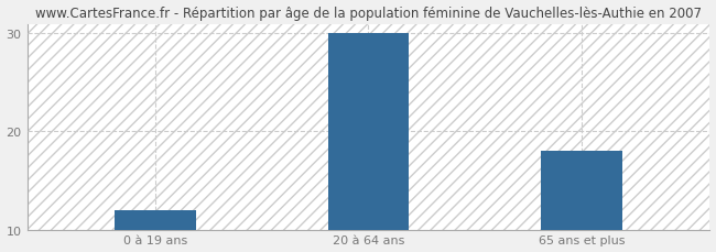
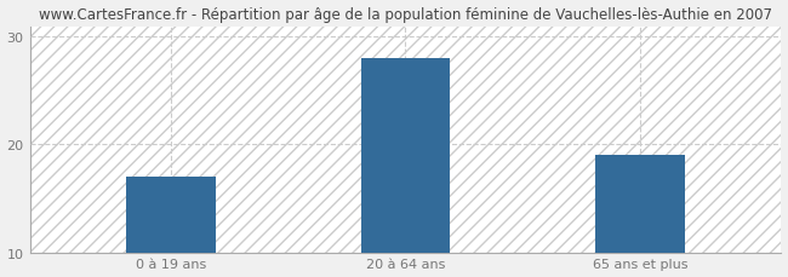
0 à 19 ans: 12 -> 17
20 à 64 ans: 30 -> 28
65 ans et plus: 18 -> 19
